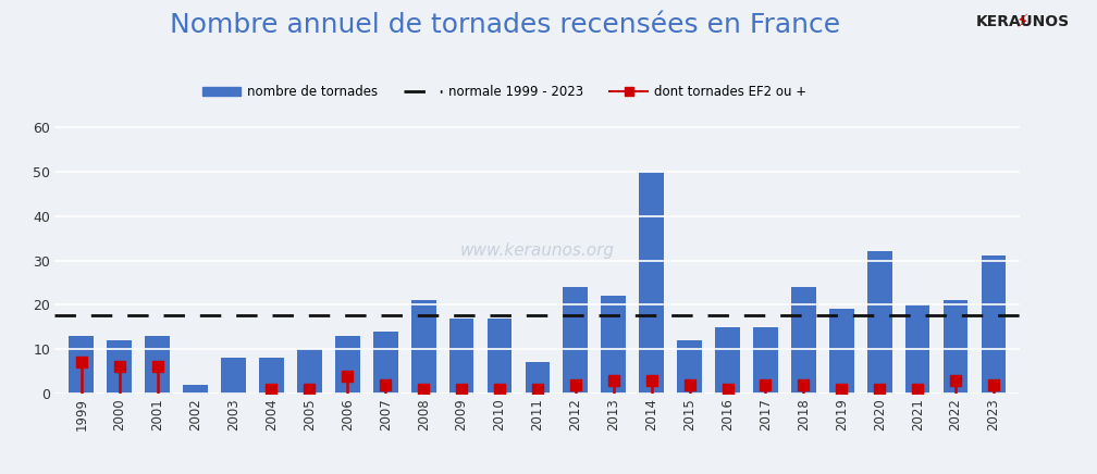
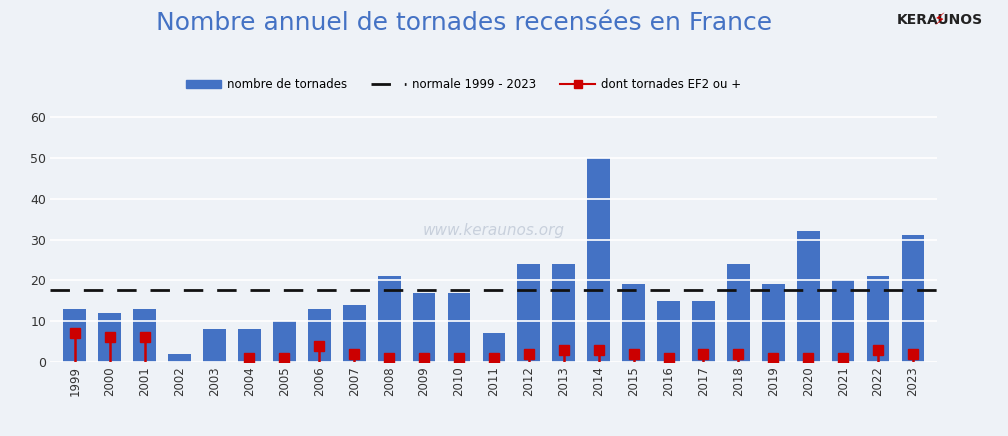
2013: 22 -> 24
2015: 12 -> 19
